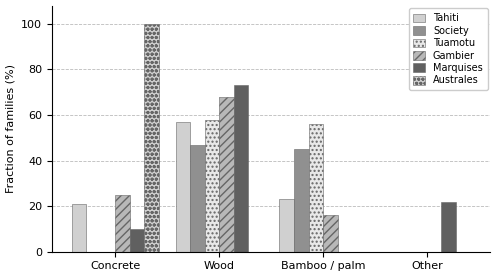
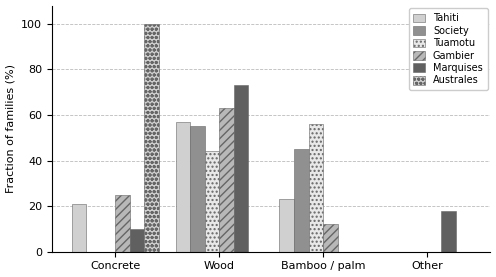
Society/Wood: 47 -> 55
Tuamotu/Wood: 58 -> 44
Gambier/Wood: 68 -> 63
Gambier/Bamboo / palm: 16 -> 12
Marquises/Other: 22 -> 18
